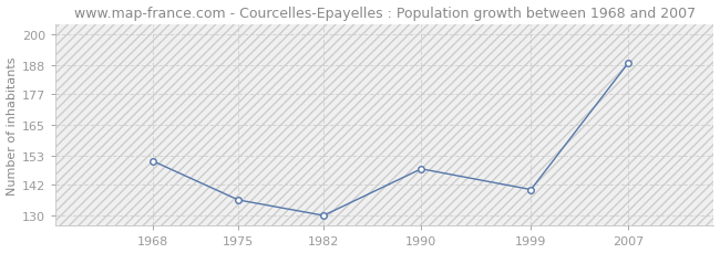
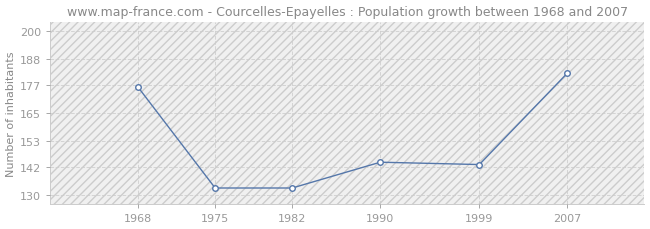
1968: 151 -> 176
1975: 136 -> 133
1982: 130 -> 133
1990: 148 -> 144
1999: 140 -> 143
2007: 189 -> 182
